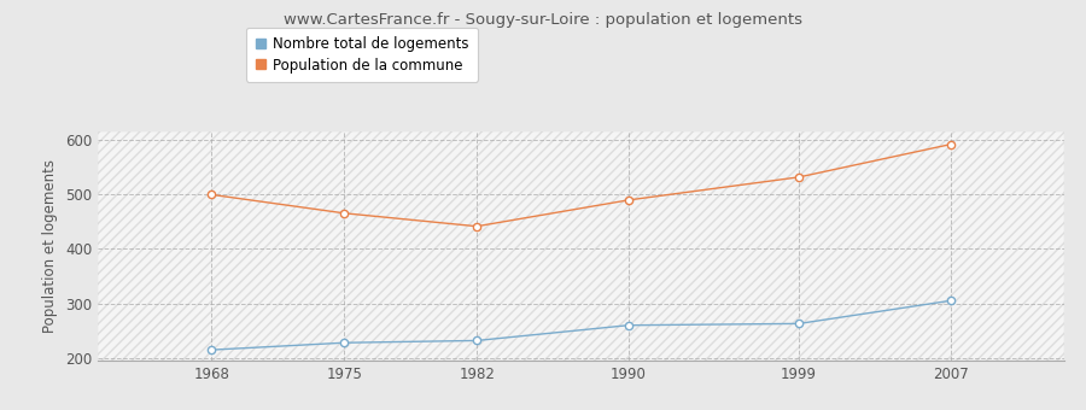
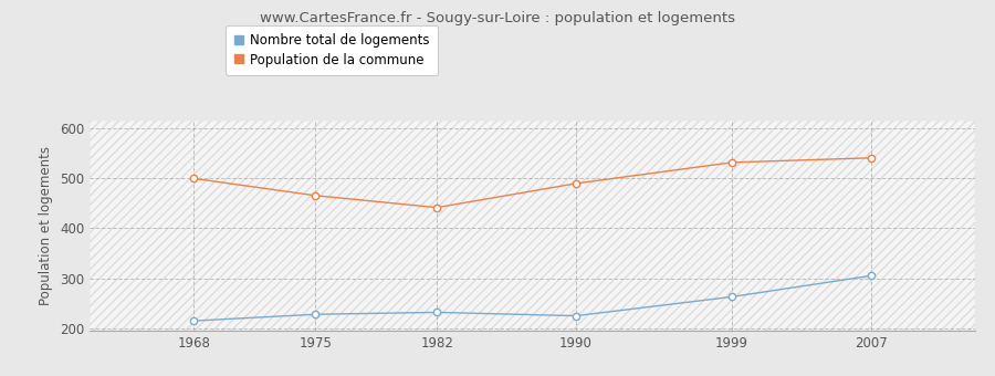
Nombre total de logements/1990: 260 -> 225
Population de la commune/2007: 591 -> 540
